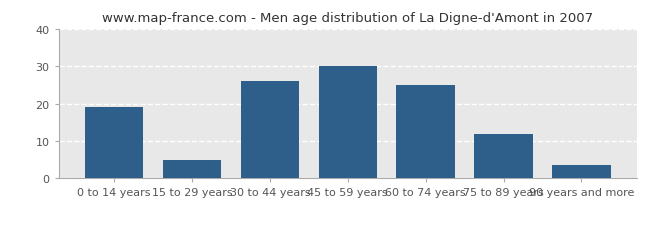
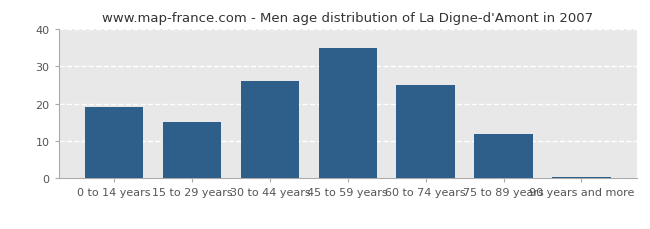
15 to 29 years: 5.0 -> 15.0
45 to 59 years: 30.0 -> 35.0
90 years and more: 3.5 -> 0.5
